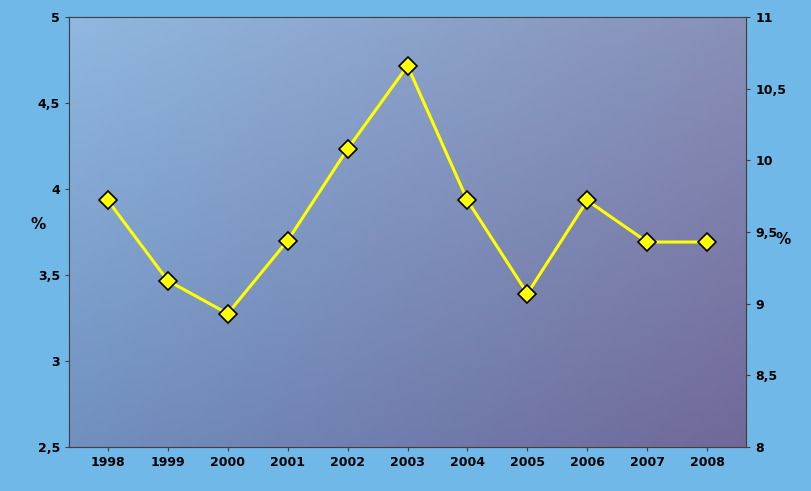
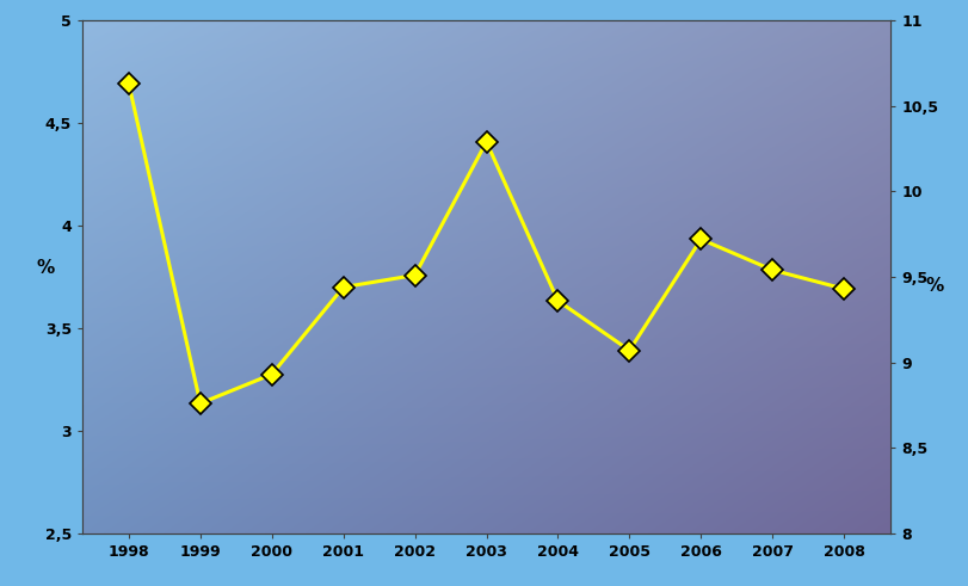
1998: 9,72 -> 10,63
1999: 9,16 -> 8,76
2002: 10,08 -> 9,51
2003: 10,66 -> 10,29
2004: 9,72 -> 9,36
2007: 9,43 -> 9,54
